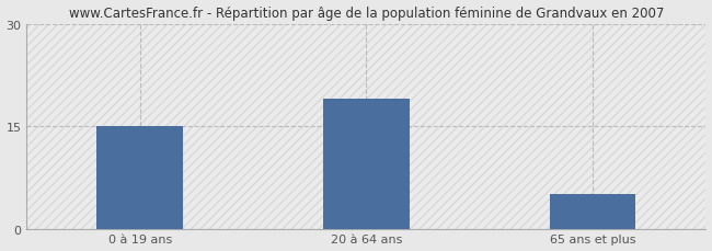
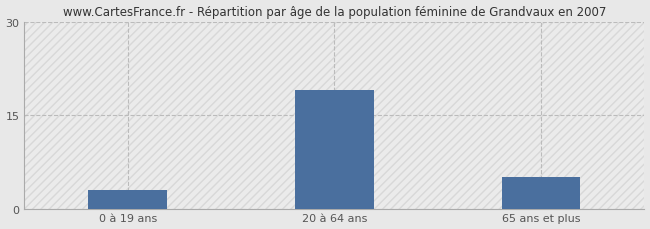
0 à 19 ans: 15 -> 3
